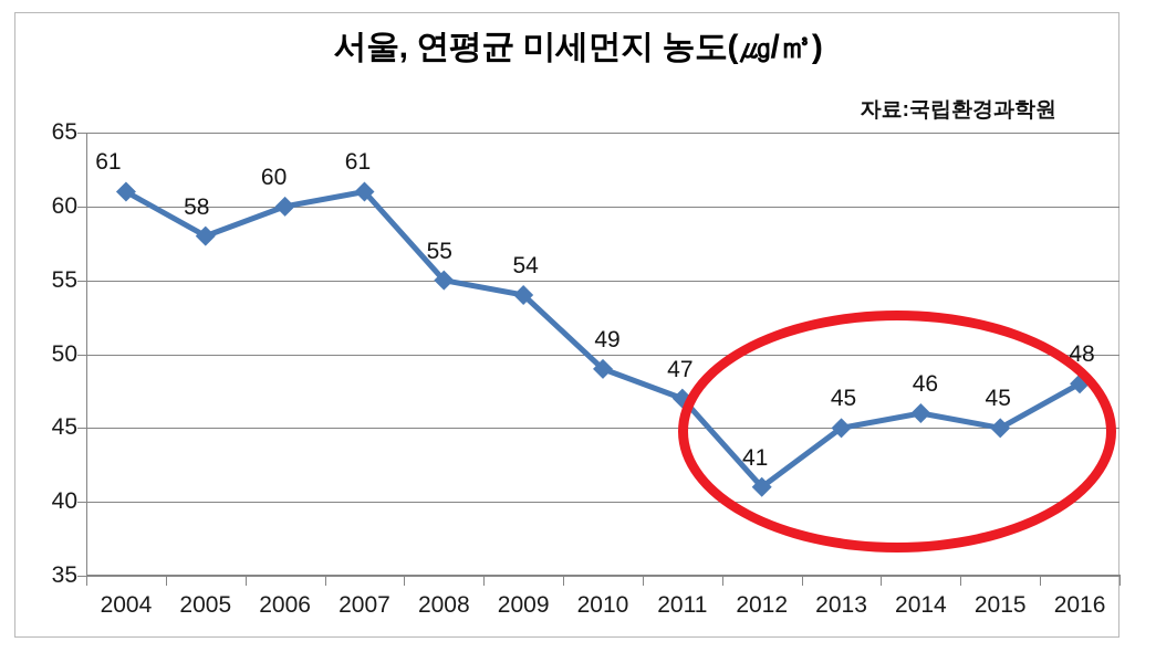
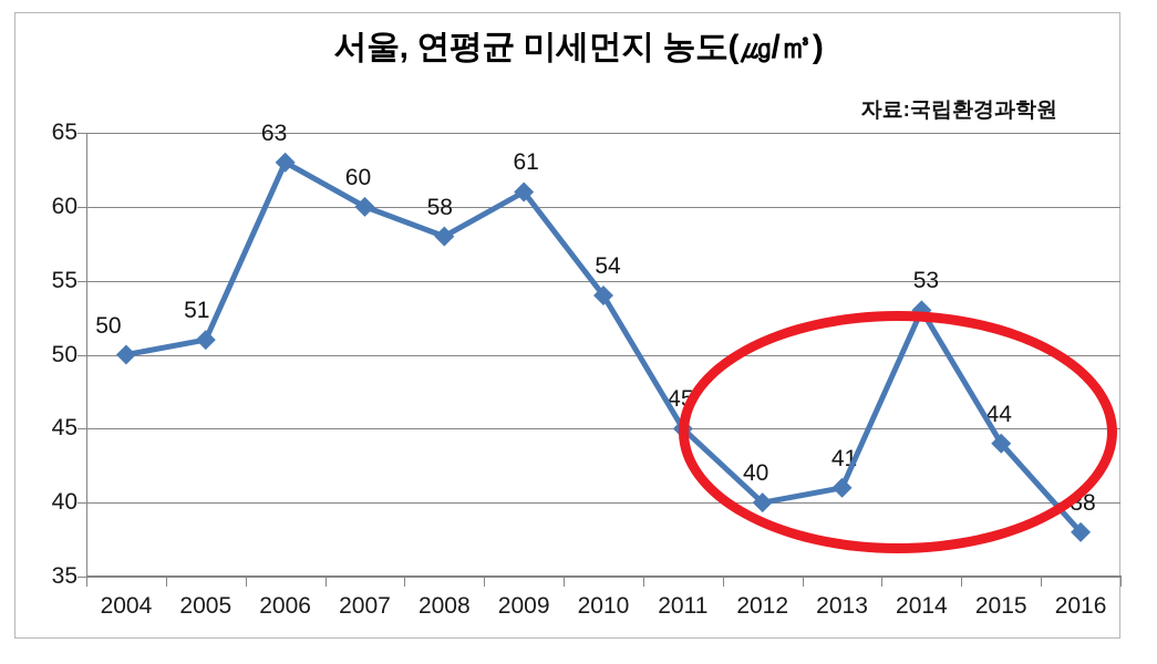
2004: 61 -> 50
2005: 58 -> 51
2006: 60 -> 63
2007: 61 -> 60
2008: 55 -> 58
2009: 54 -> 61
2010: 49 -> 54
2011: 47 -> 45
2012: 41 -> 40
2013: 45 -> 41
2014: 46 -> 53
2015: 45 -> 44
2016: 48 -> 38
